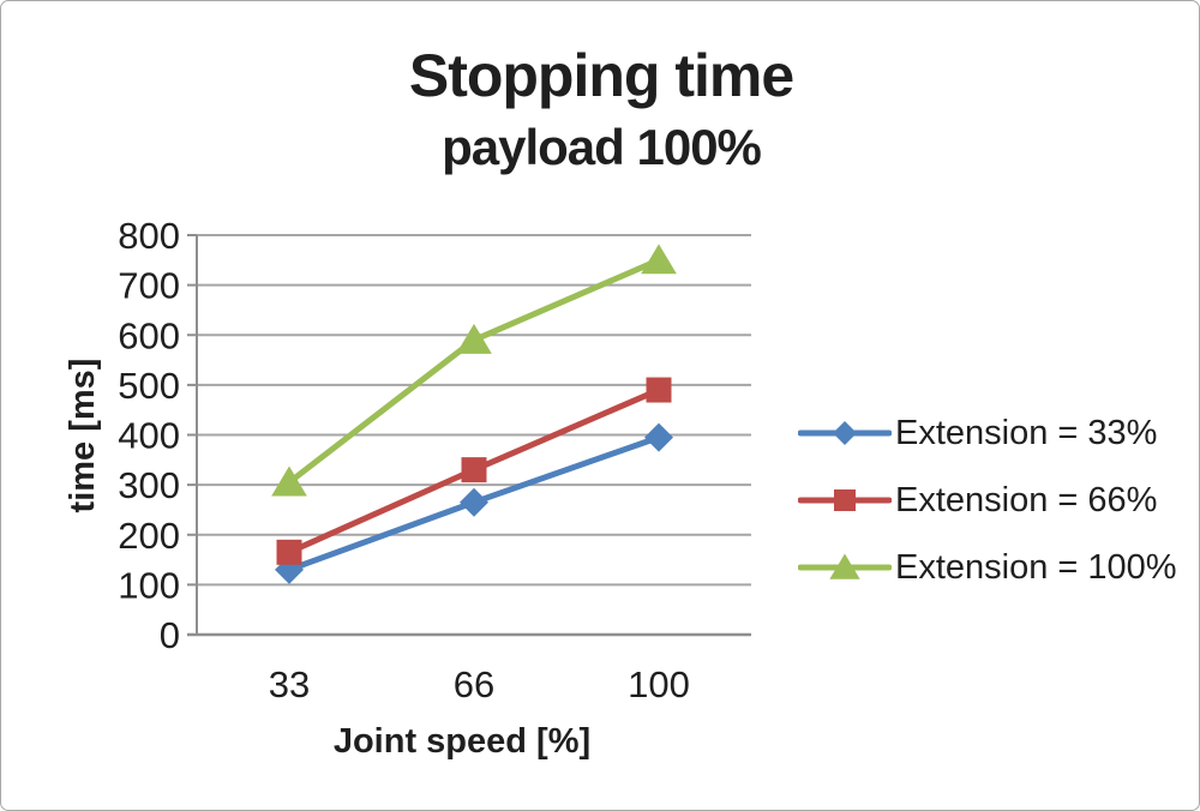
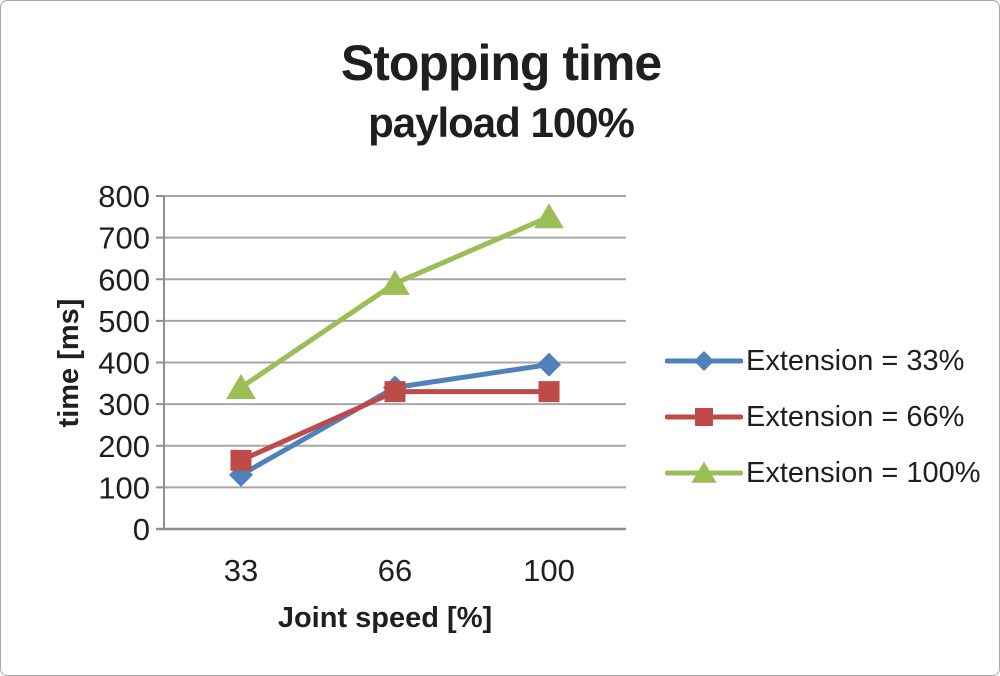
Extension = 100%/33: 300 -> 340
Extension = 33%/66: 260 -> 340
Extension = 66%/100: 490 -> 330
